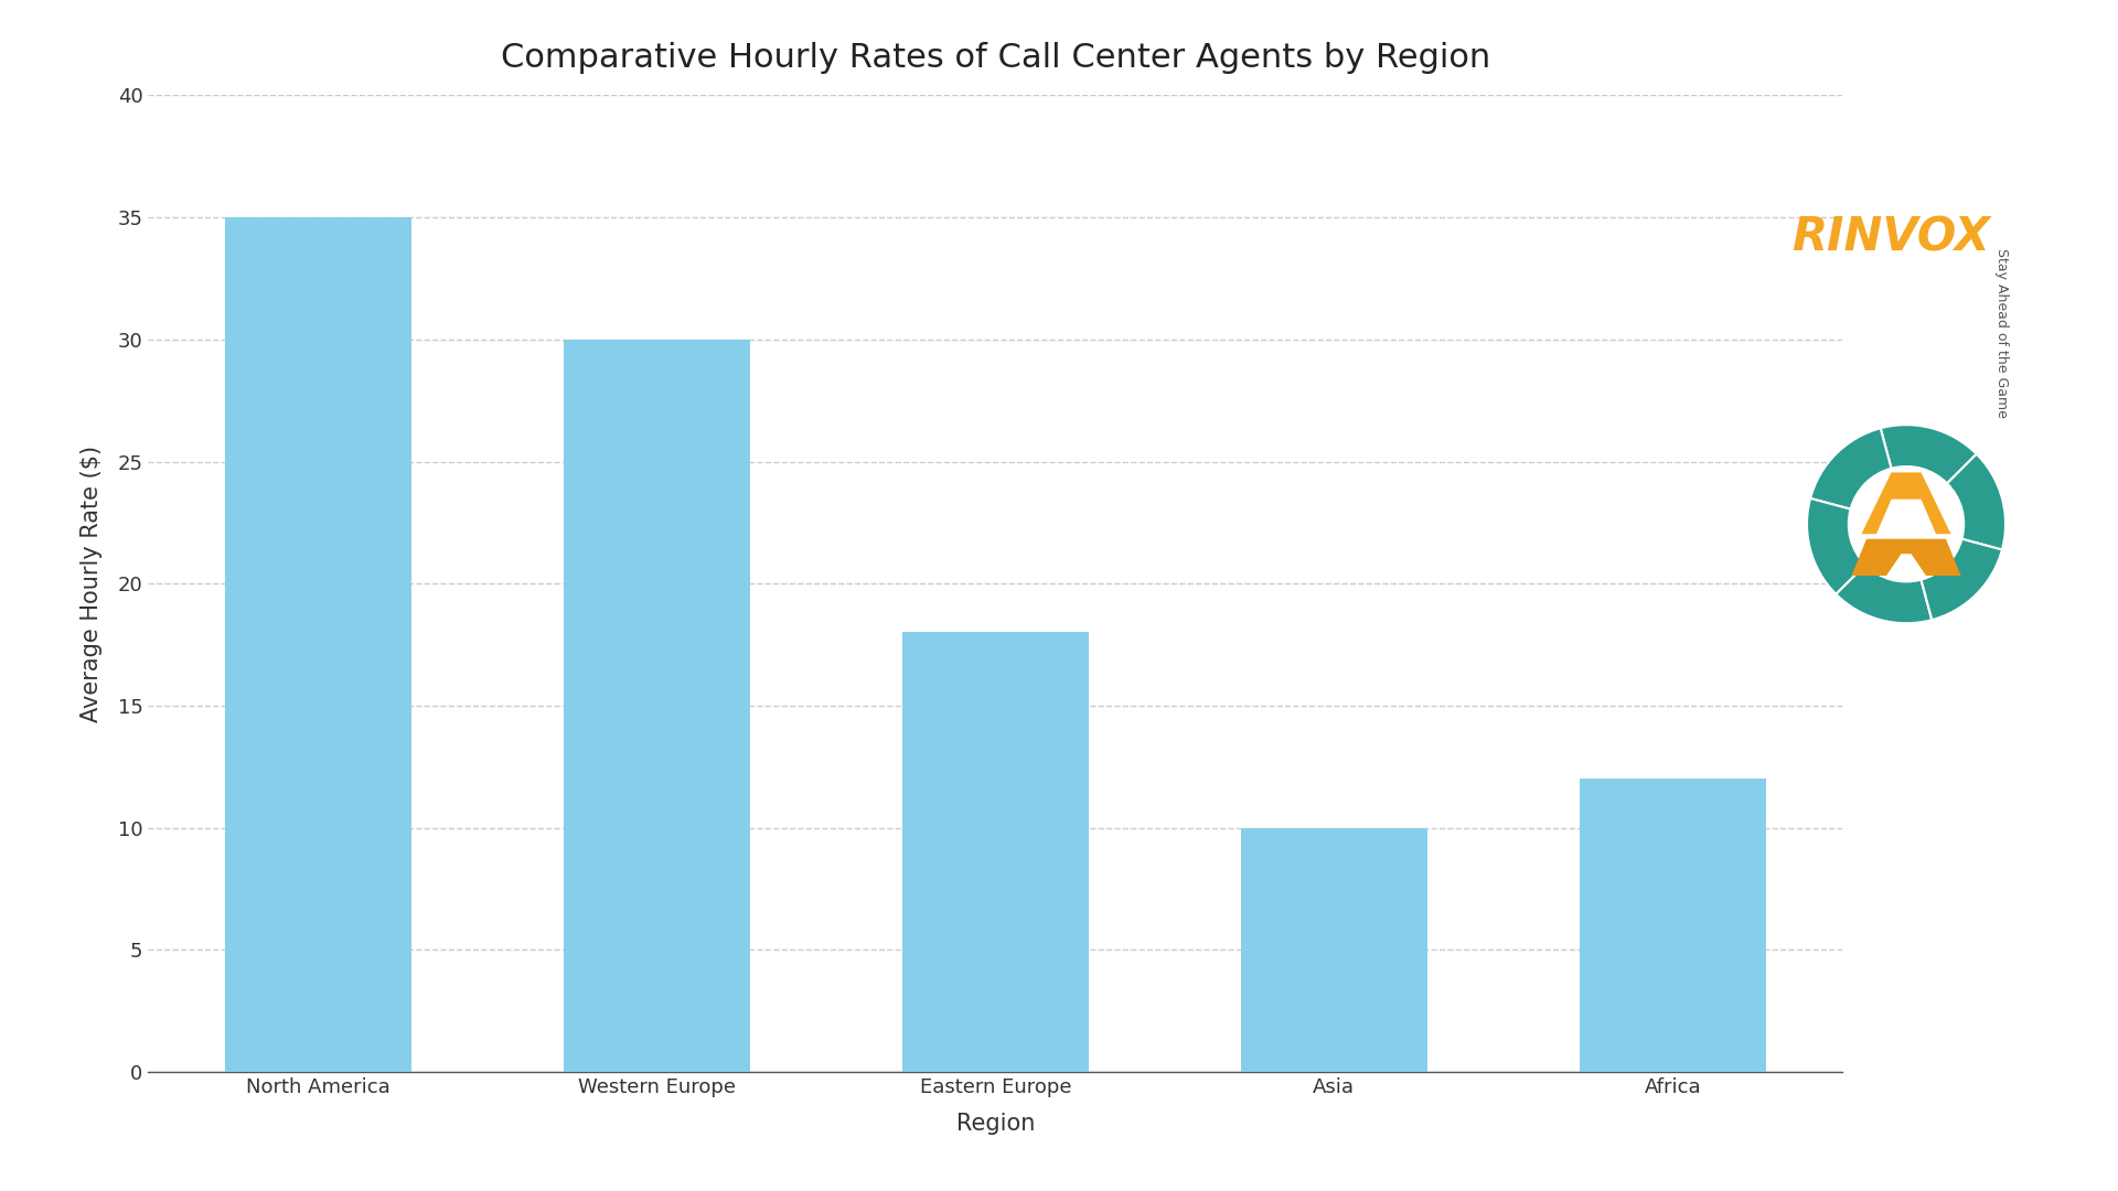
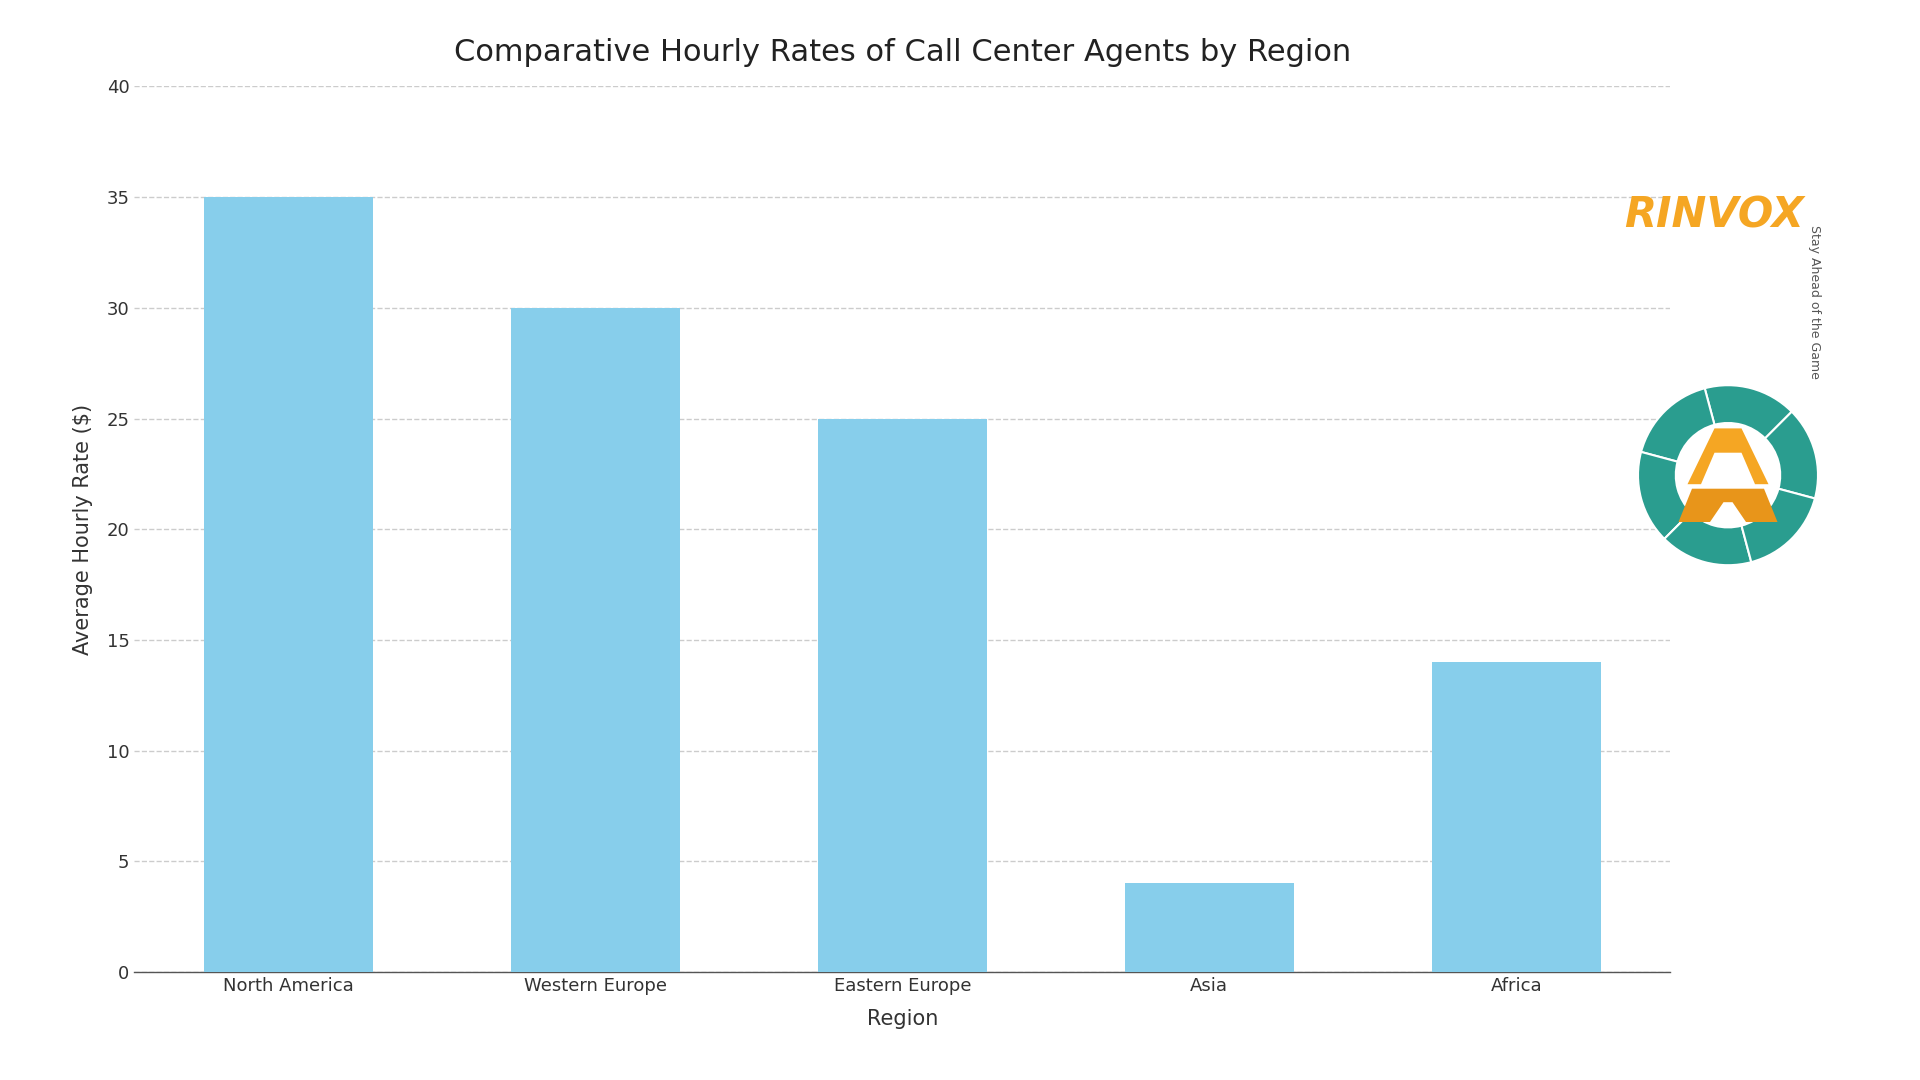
Eastern Europe: 18 -> 25
Asia: 10 -> 4
Africa: 12 -> 14
